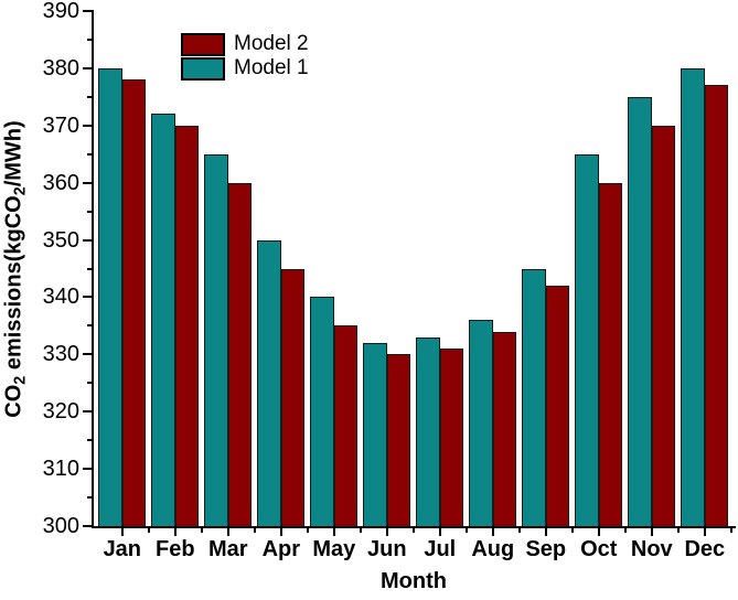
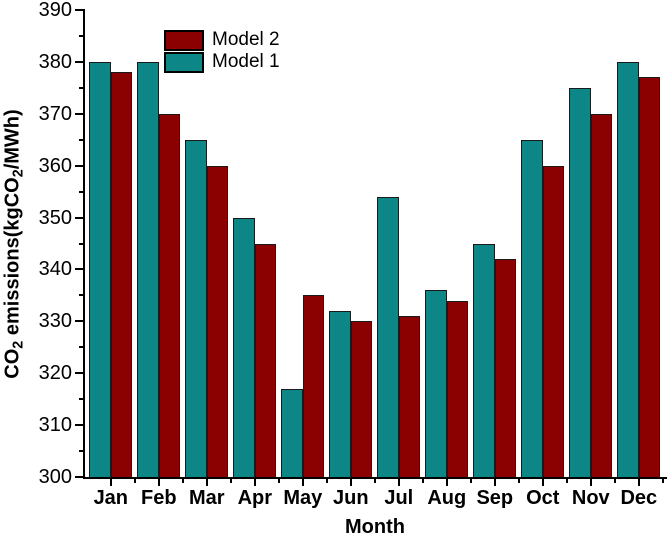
Model 1/Feb: 372 -> 380
Model 1/May: 340 -> 317
Model 1/Jul: 333 -> 354
